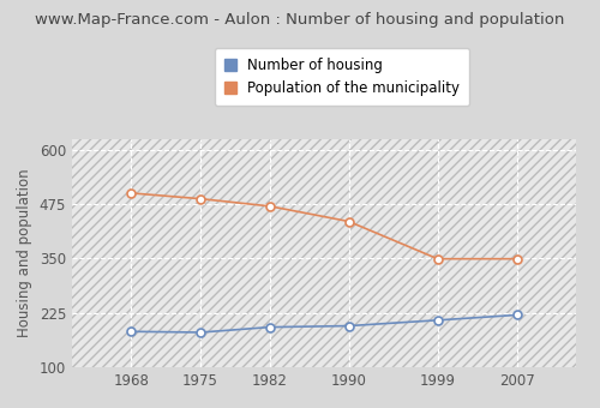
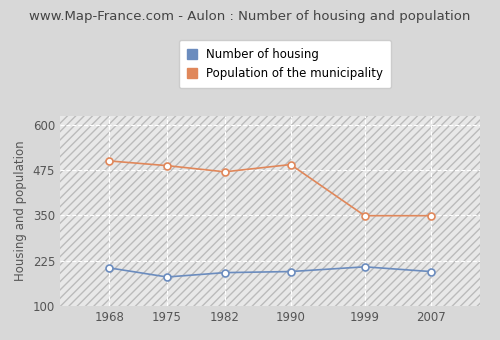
Number of housing/1968: 182 -> 205
Population of the municipality/1990: 435 -> 490
Number of housing/2007: 220 -> 195
